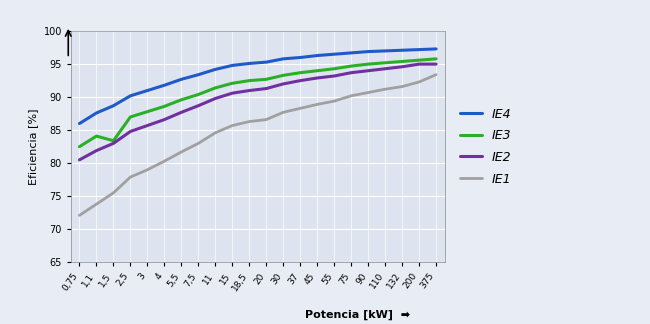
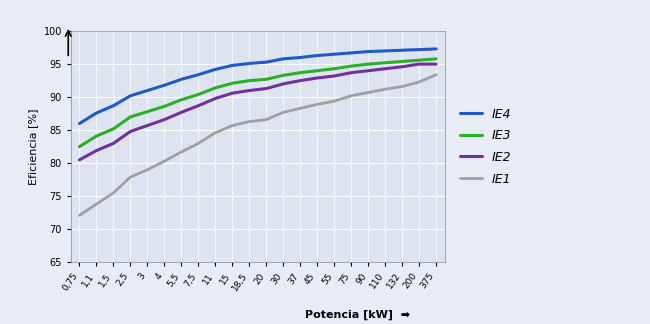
IE3/1,5: 83.4 -> 85.2
